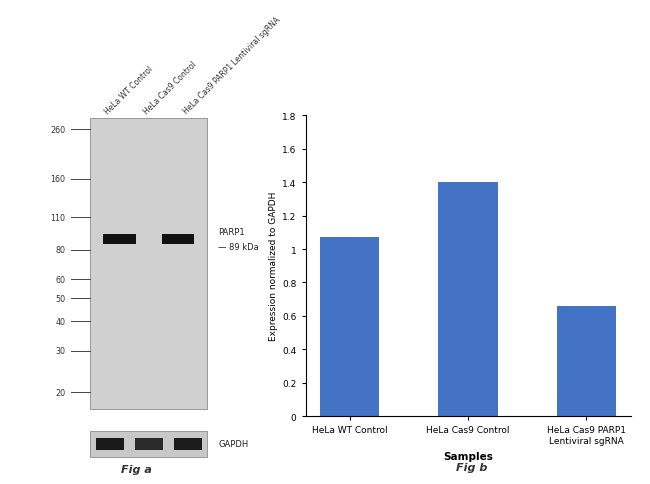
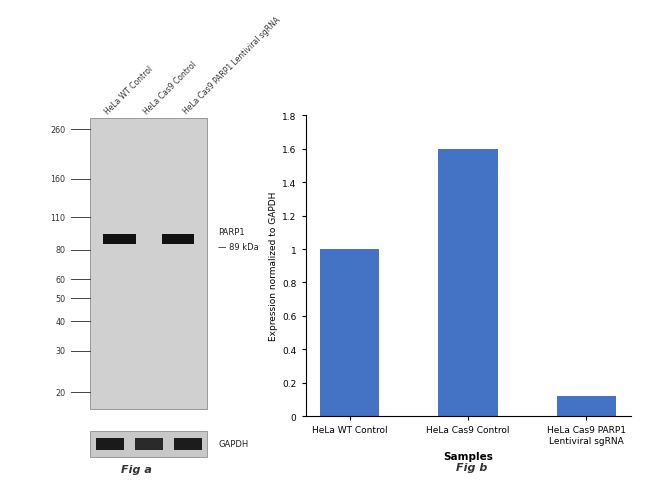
HeLa WT Control: 1.07 -> 1.00
HeLa Cas9 Control: 1.40 -> 1.60
HeLa Cas9 PARP1 Lentiviral sgRNA: 0.66 -> 0.12
